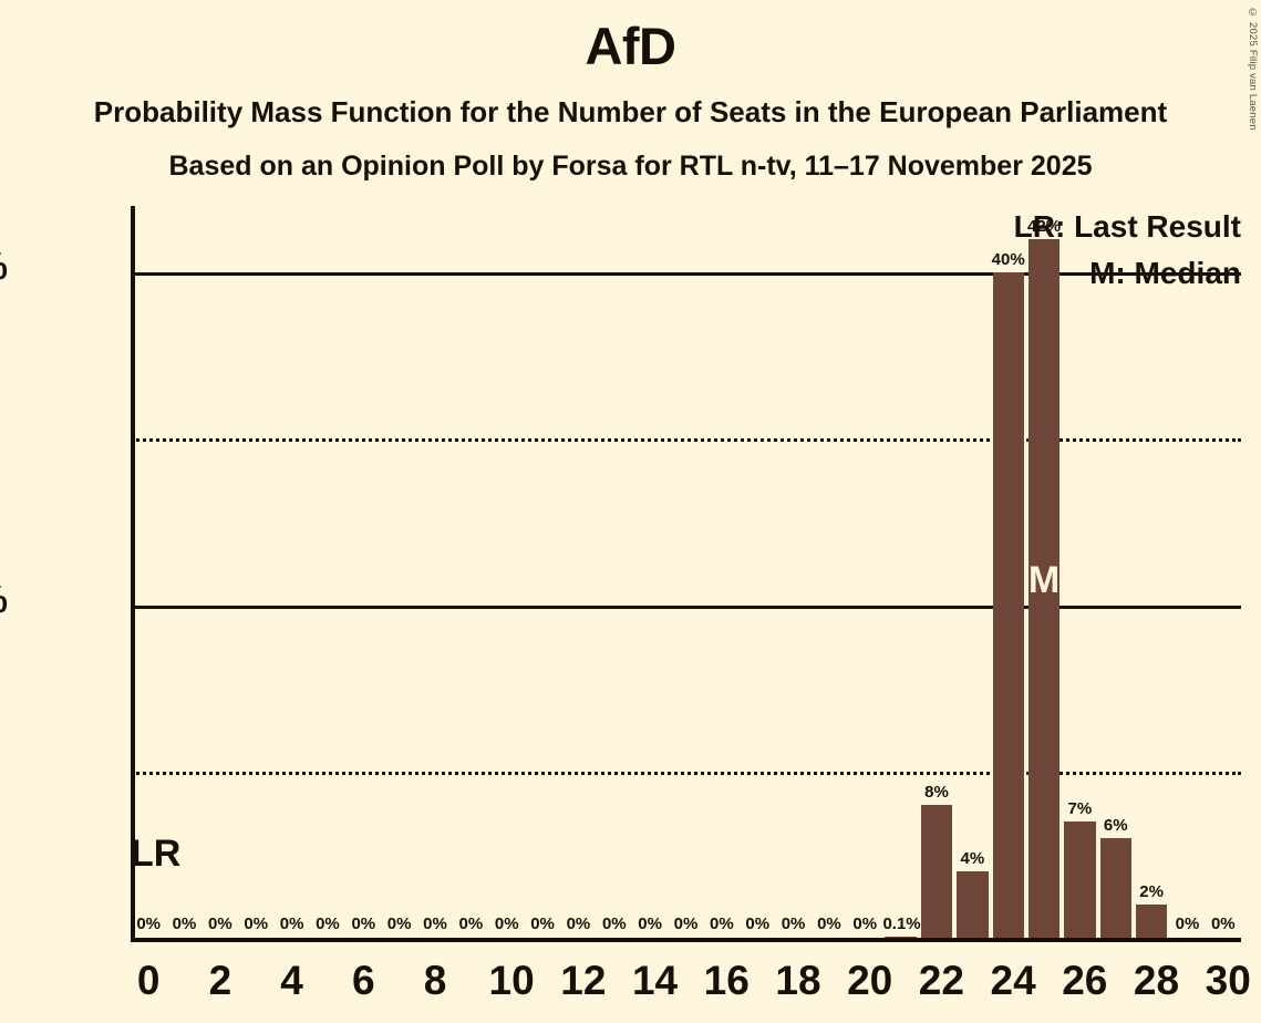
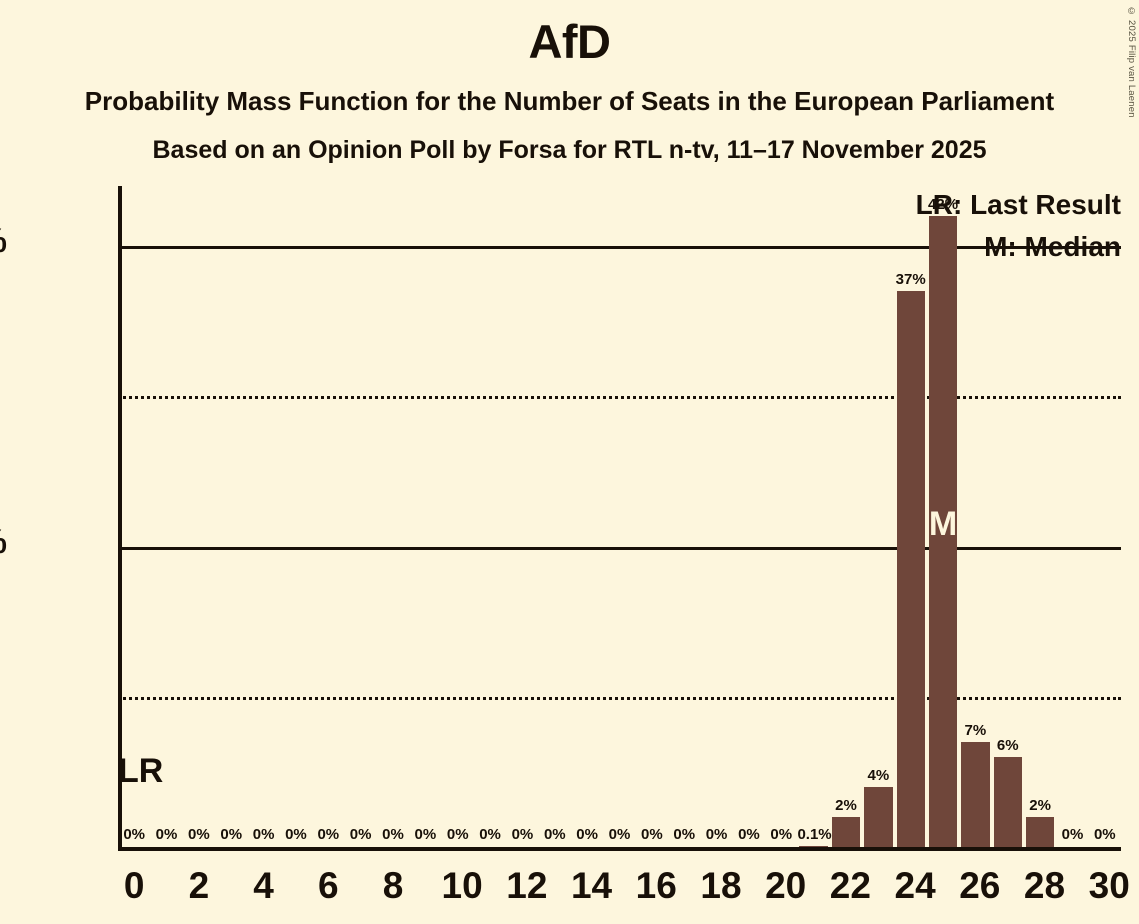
22: 8% -> 2%
24: 40% -> 37%
